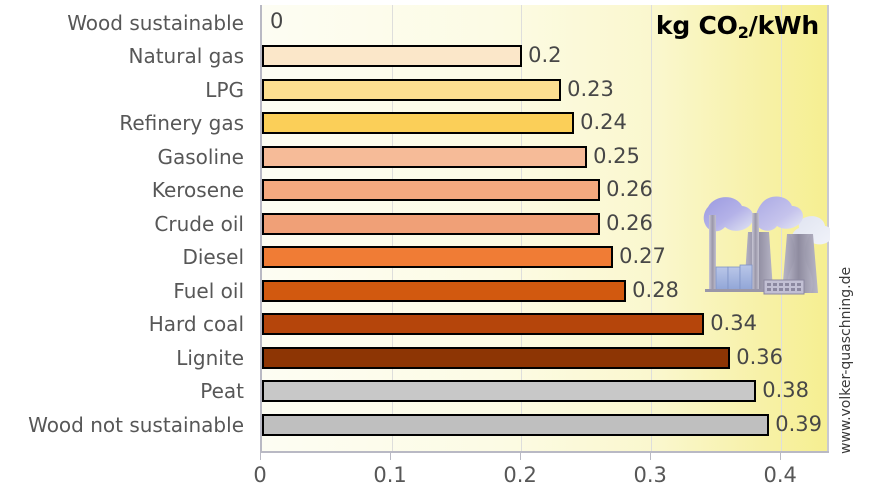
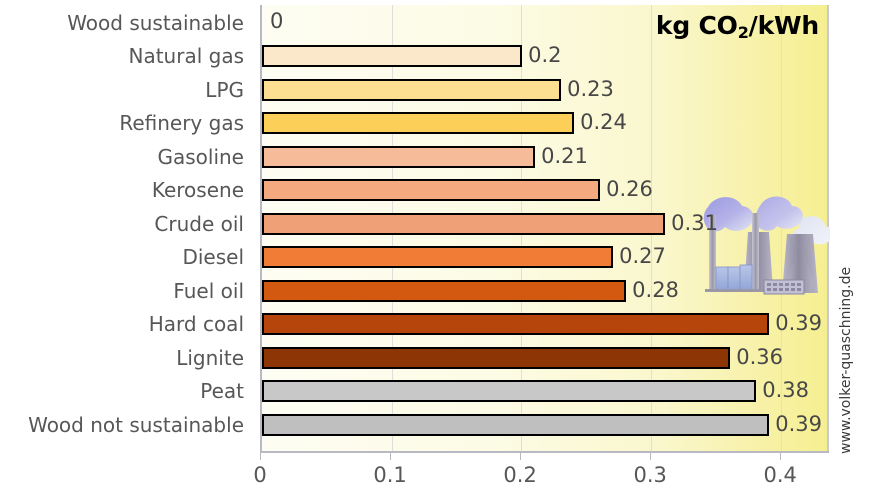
Gasoline: 0.25 -> 0.21
Crude oil: 0.26 -> 0.31
Hard coal: 0.34 -> 0.39
